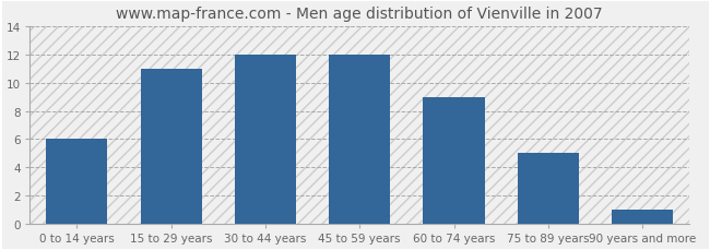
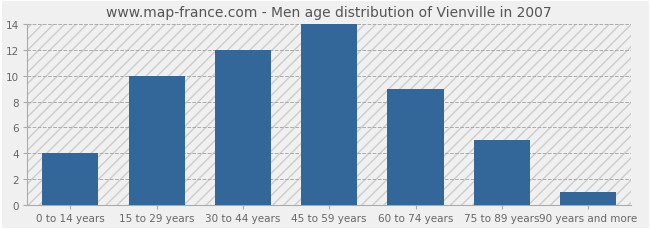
0 to 14 years: 6 -> 4
15 to 29 years: 11 -> 10
45 to 59 years: 12 -> 14
